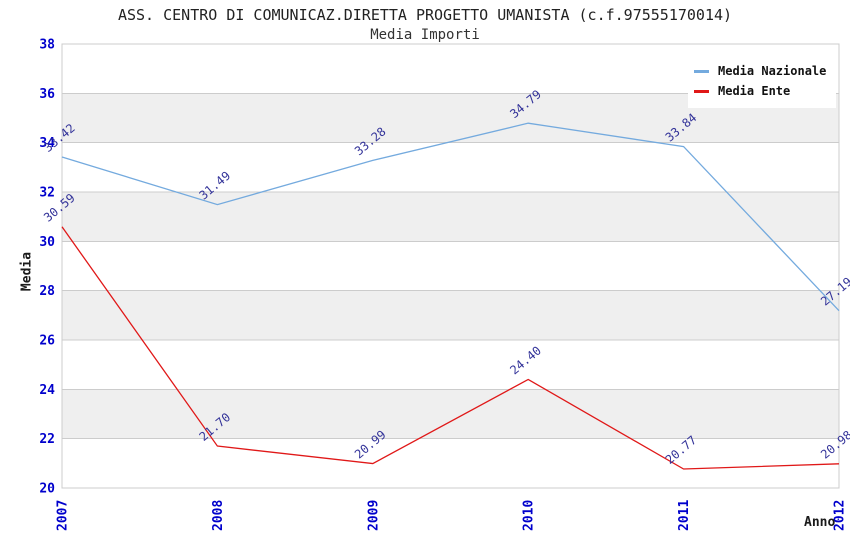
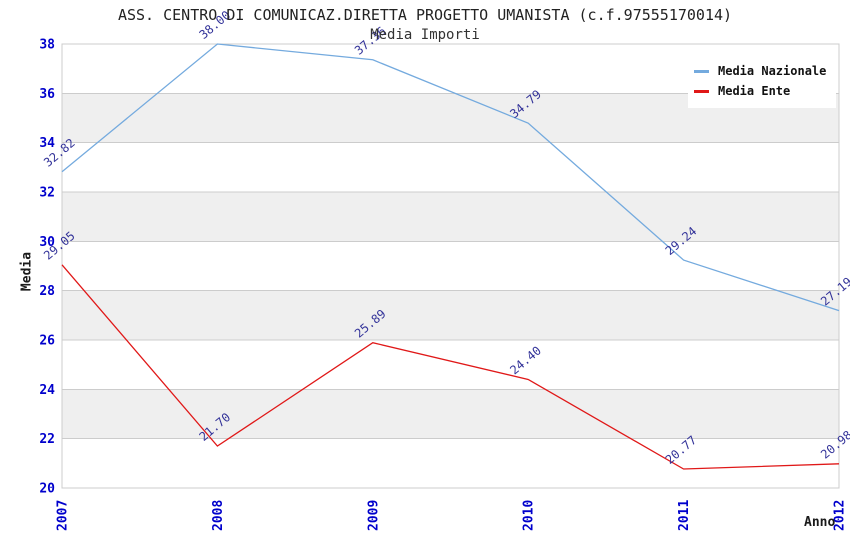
Media Nazionale/2007: 33.42 -> 32.82
Media Ente/2007: 30.59 -> 29.05
Media Nazionale/2008: 31.49 -> 38.00
Media Nazionale/2009: 33.28 -> 37.36
Media Ente/2009: 20.99 -> 25.89
Media Nazionale/2011: 33.84 -> 29.24
